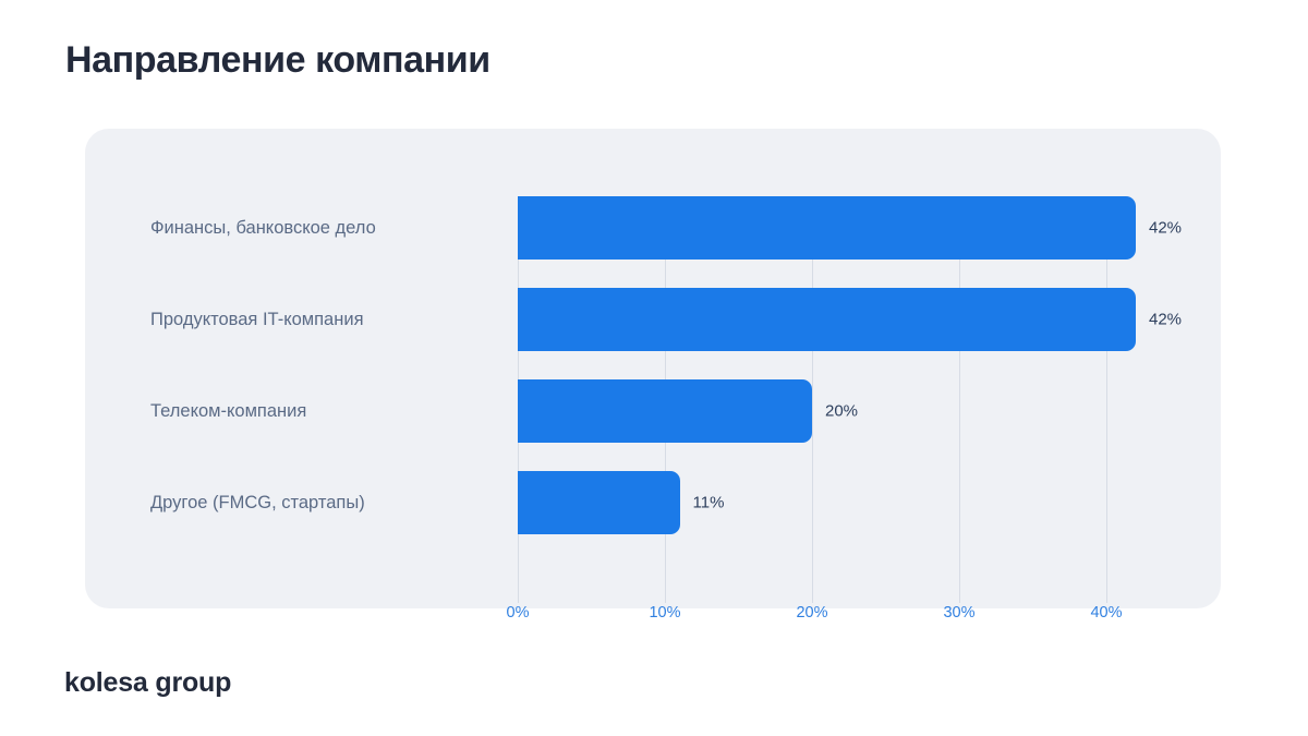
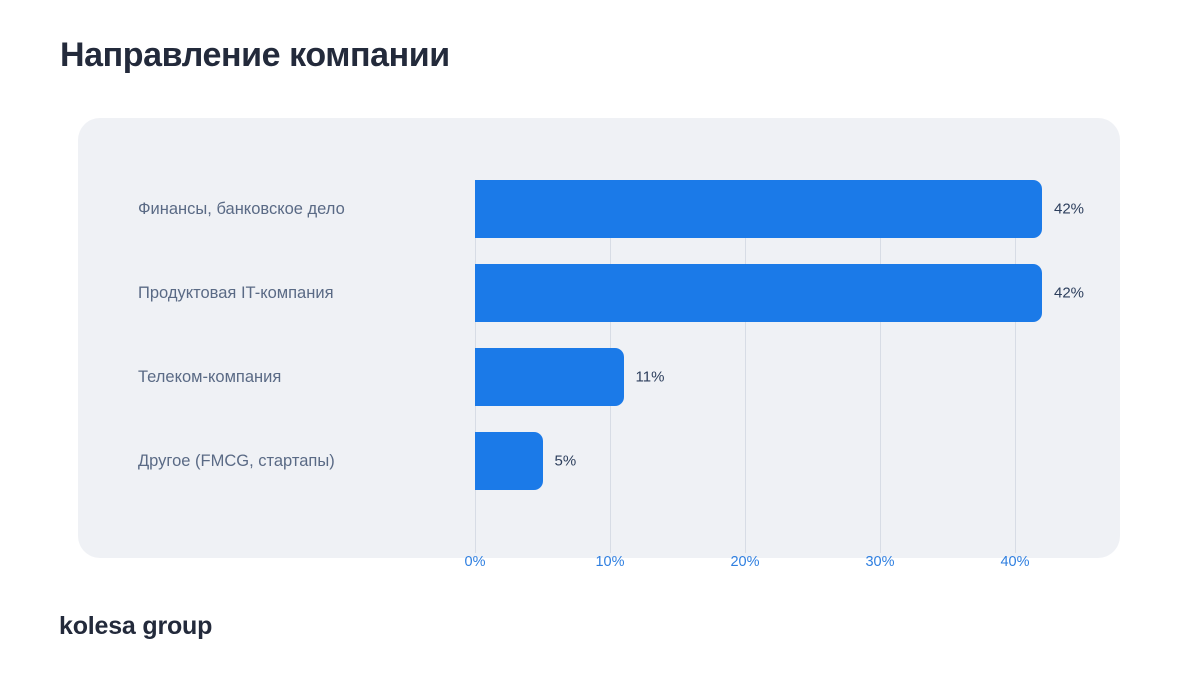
Телеком-компания: 20% -> 11%
Другое (FMCG, стартапы): 11% -> 5%
